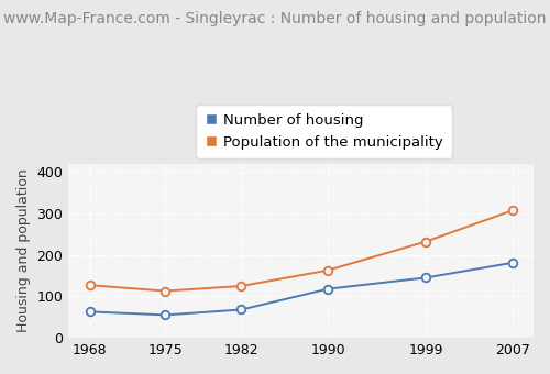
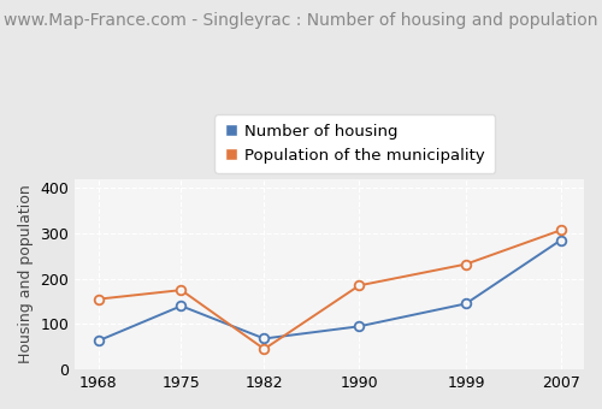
Population of the municipality/1968: 127 -> 155
Number of housing/1975: 55 -> 140
Population of the municipality/1975: 113 -> 175
Population of the municipality/1982: 125 -> 45
Number of housing/1990: 118 -> 95
Population of the municipality/1990: 163 -> 185
Number of housing/2007: 181 -> 285
